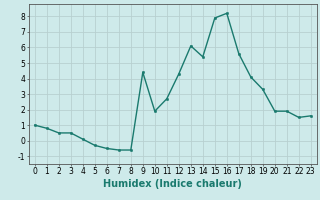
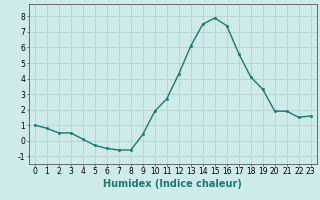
9: 4.4 -> 0.4
14: 5.4 -> 7.5
16: 8.2 -> 7.4
